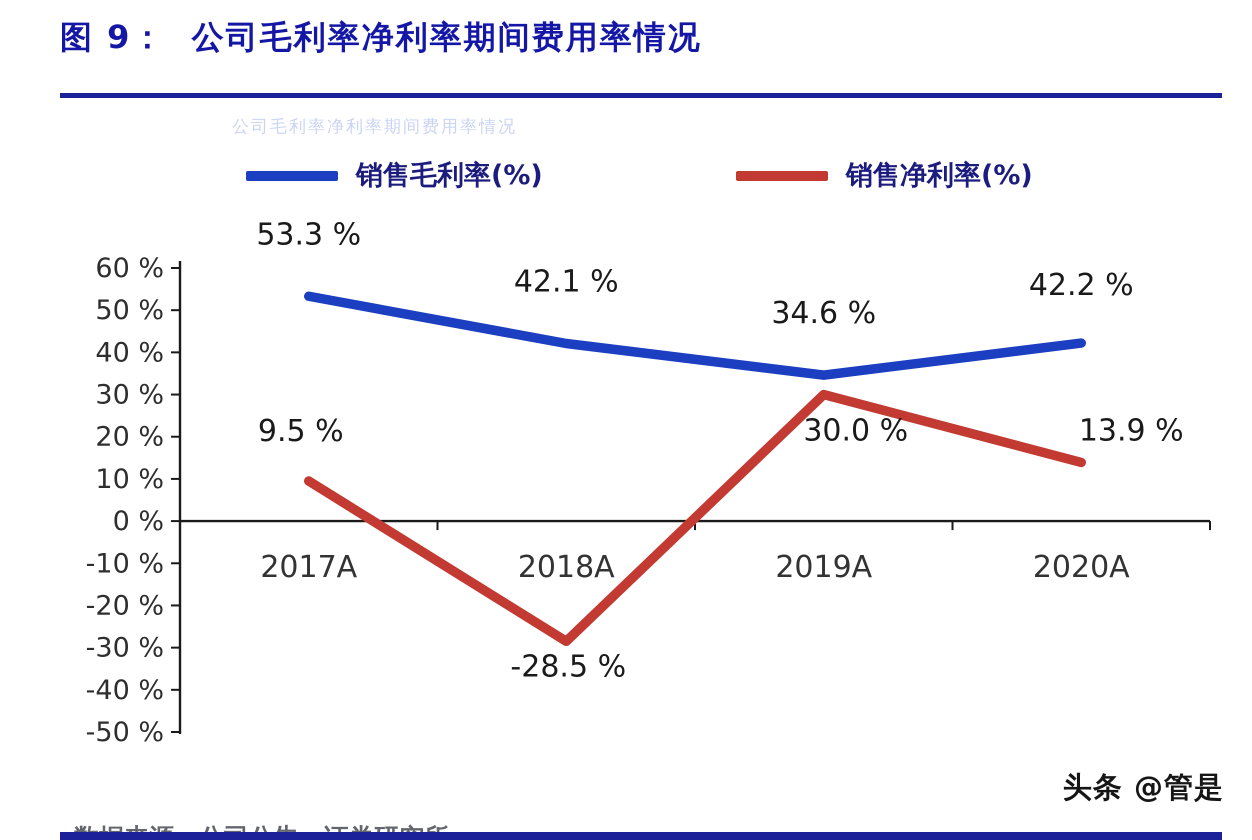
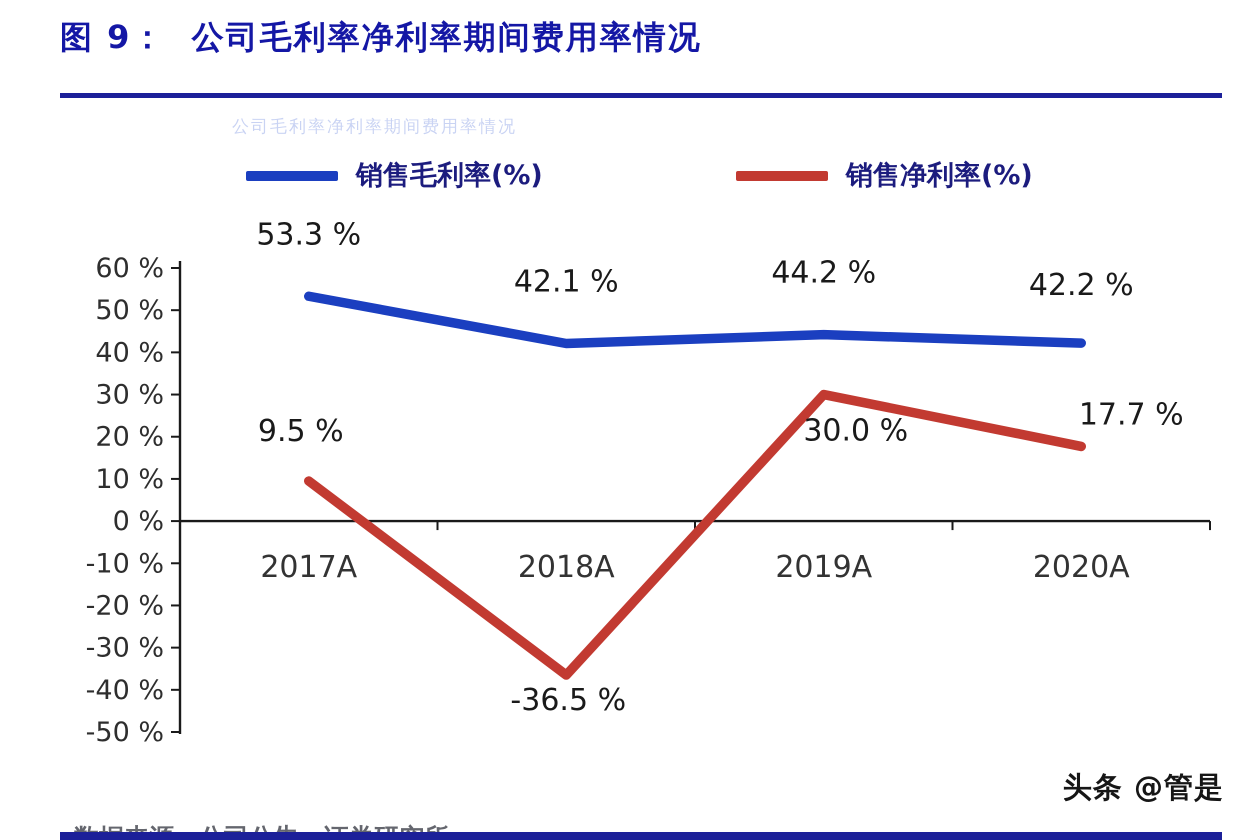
销售净利率(%)/2018A: -28.5 -> -36.5
销售毛利率(%)/2019A: 34.6 -> 44.2
销售净利率(%)/2020A: 13.9 -> 17.7
